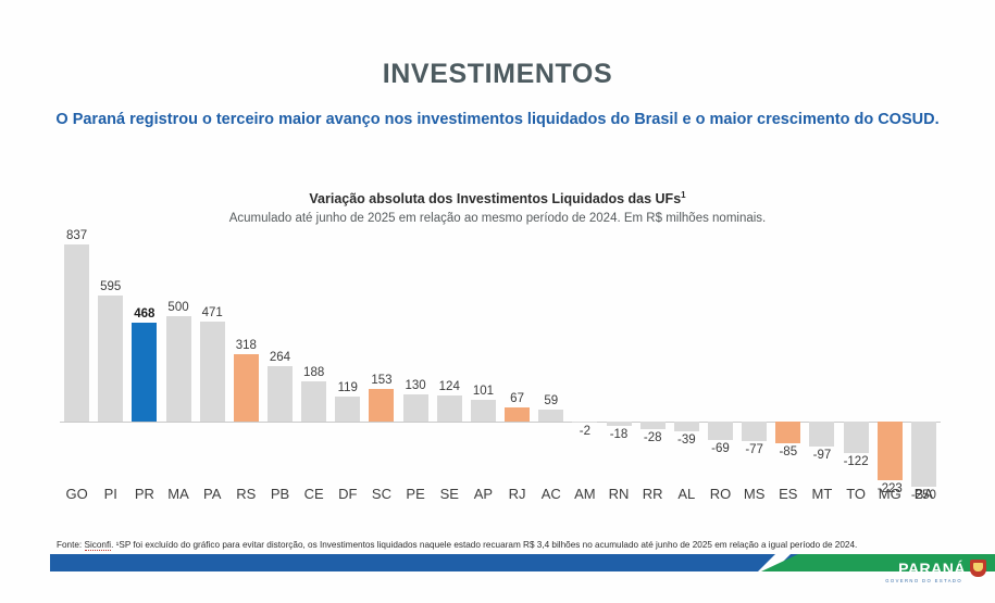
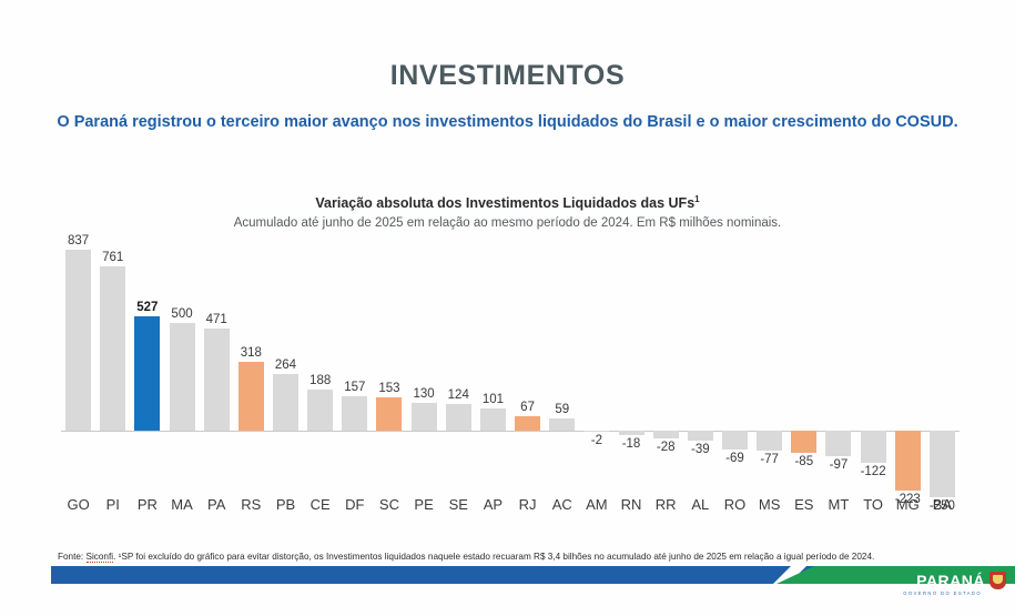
PI: 595 -> 761
PR: 468 -> 527
DF: 119 -> 157
